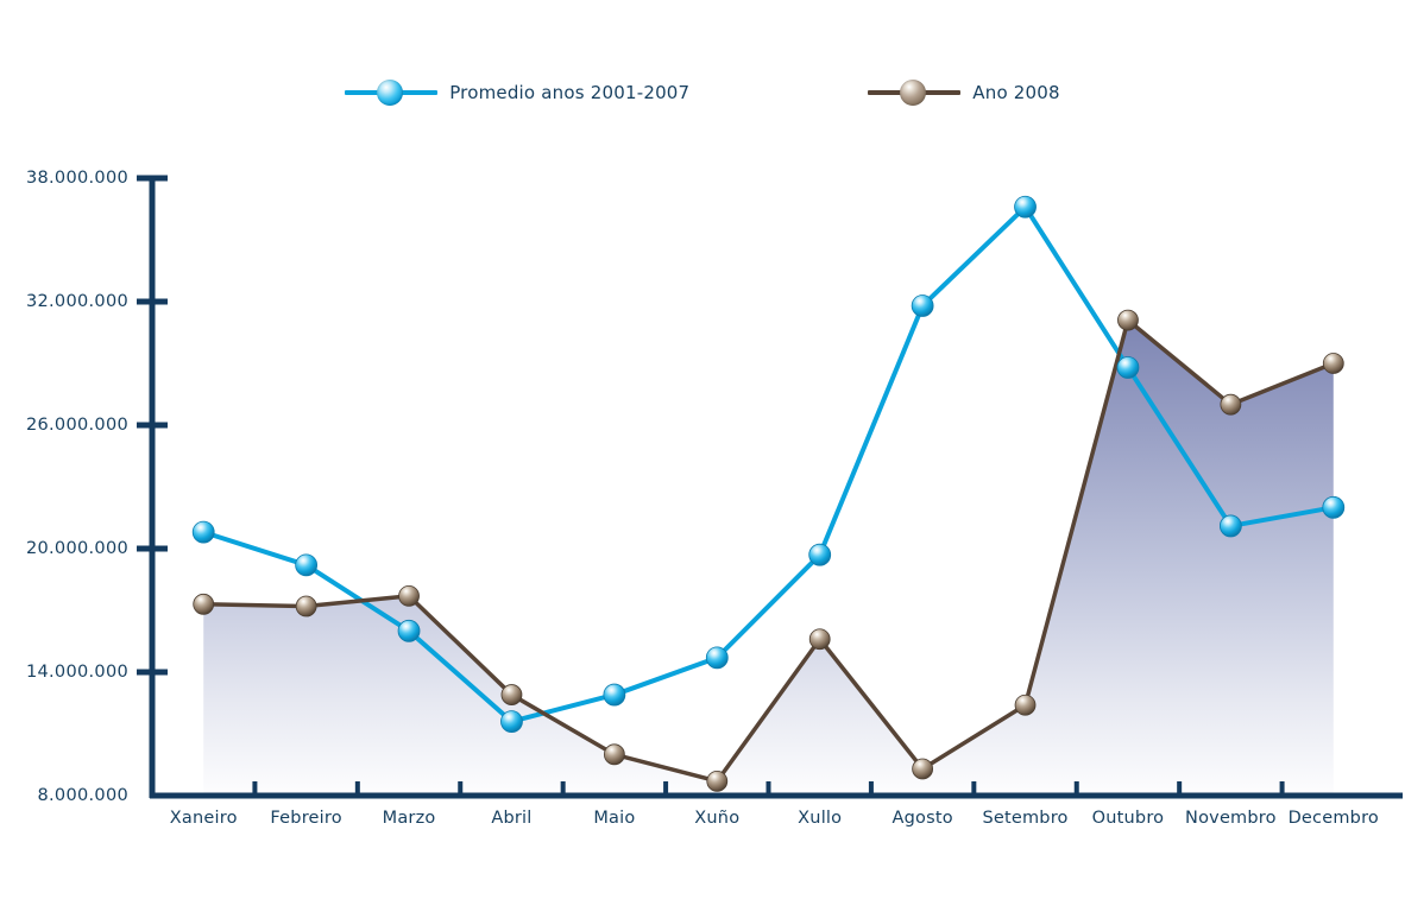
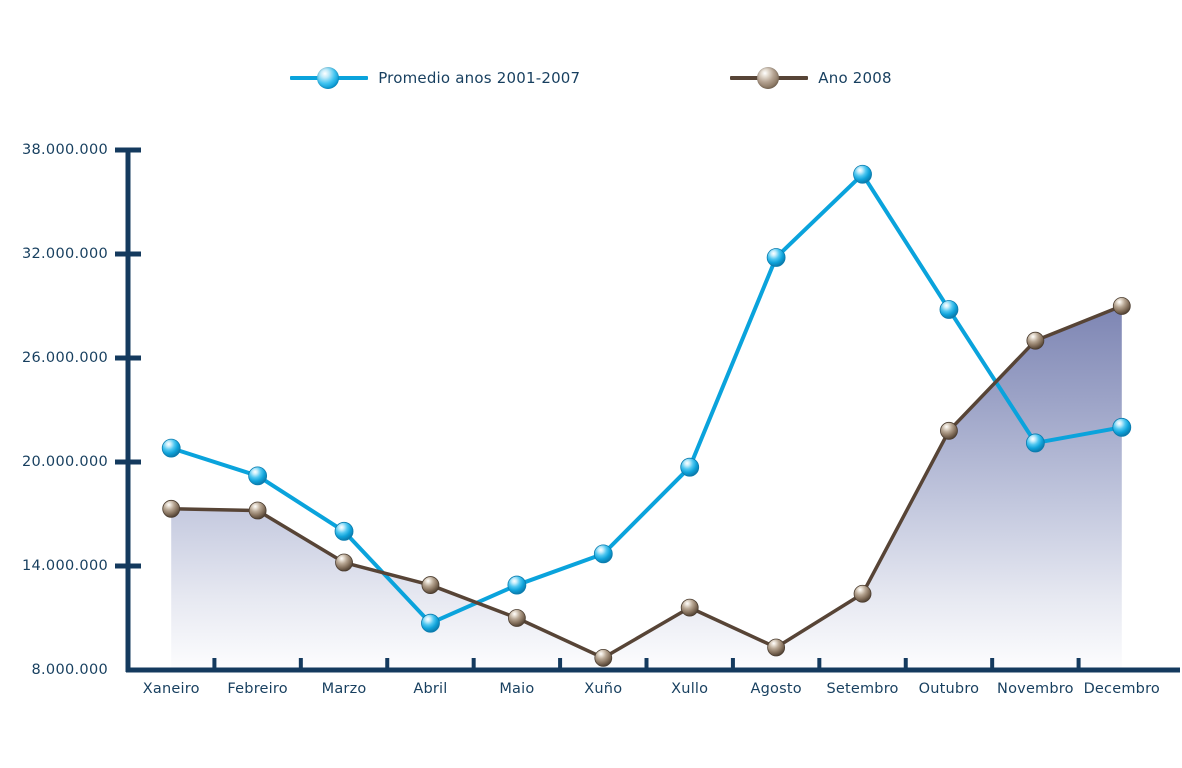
Ano 2008/Marzo: 17700000 -> 14200000
Promedio anos 2001-2007/Abril: 11600000 -> 10700000
Ano 2008/Maio: 10000000 -> 11000000
Ano 2008/Xullo: 15600000 -> 11600000
Ano 2008/Outubro: 31100000 -> 21800000
